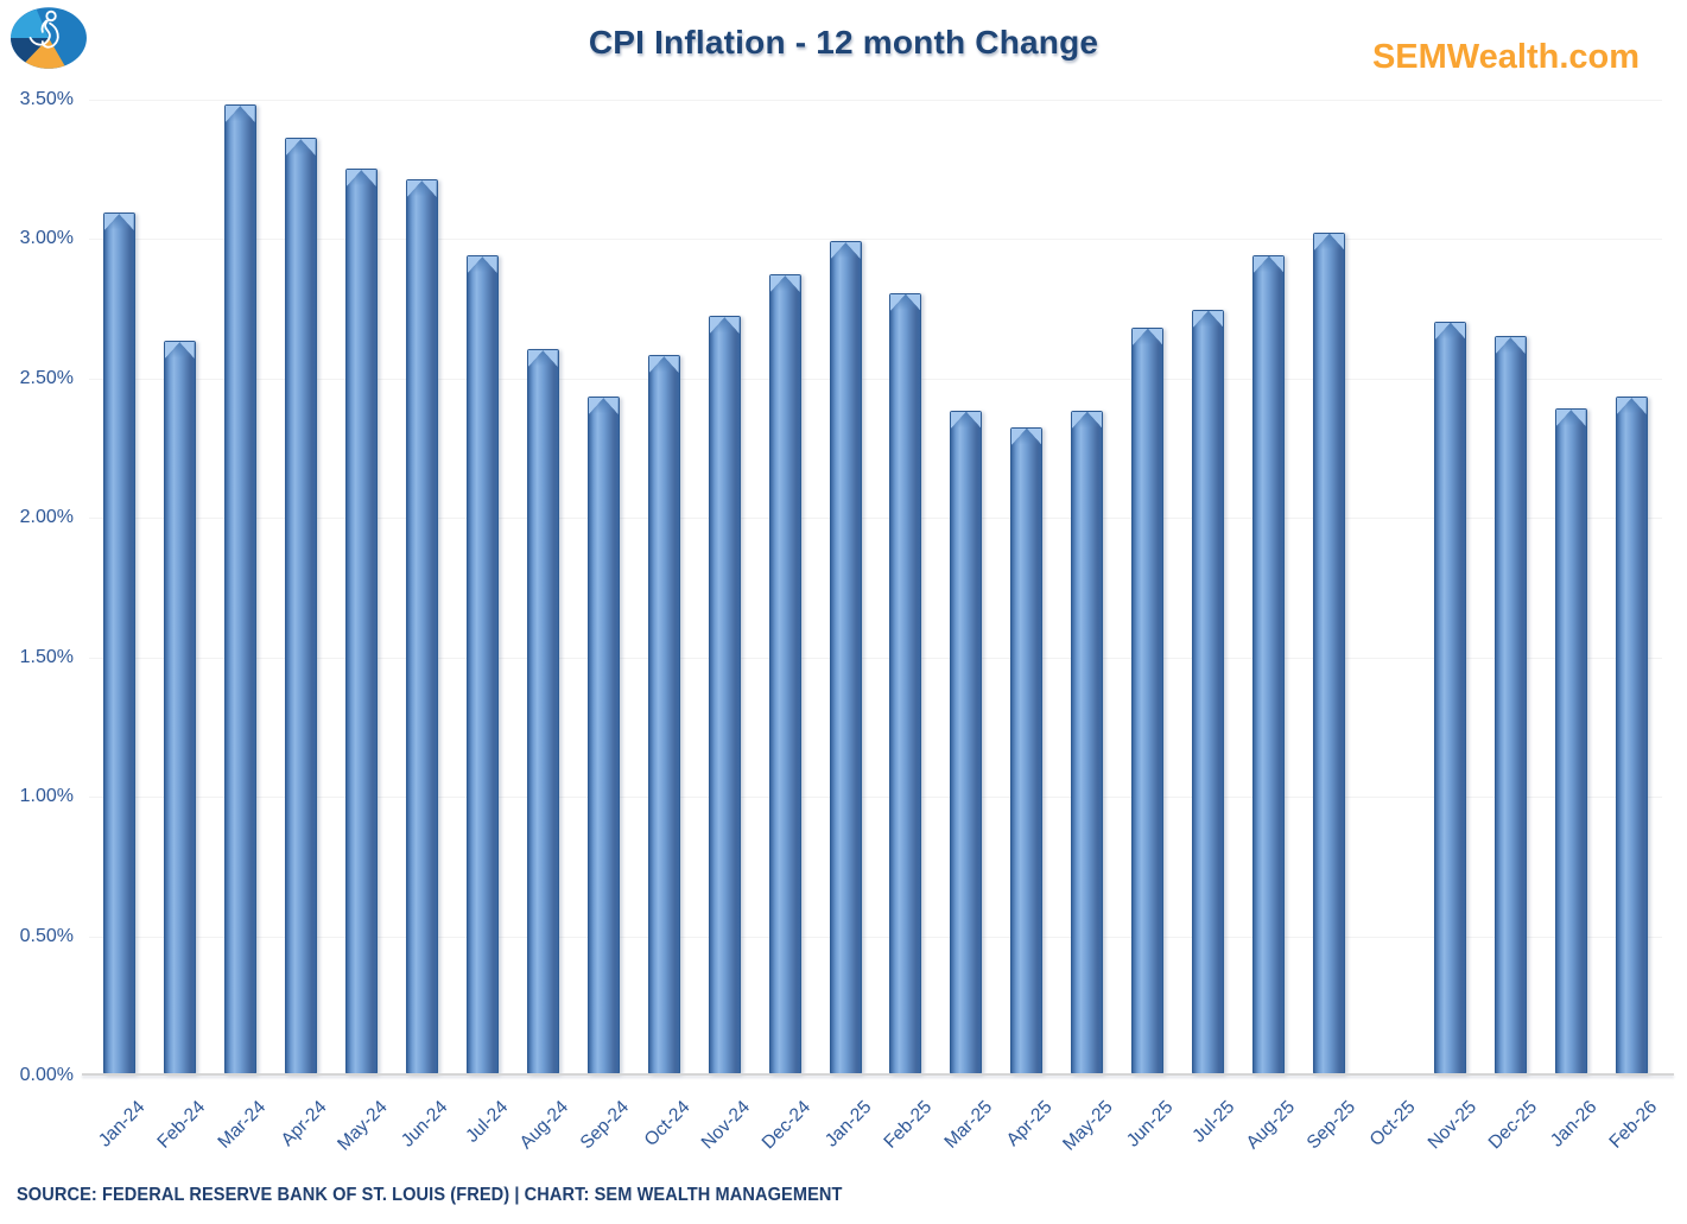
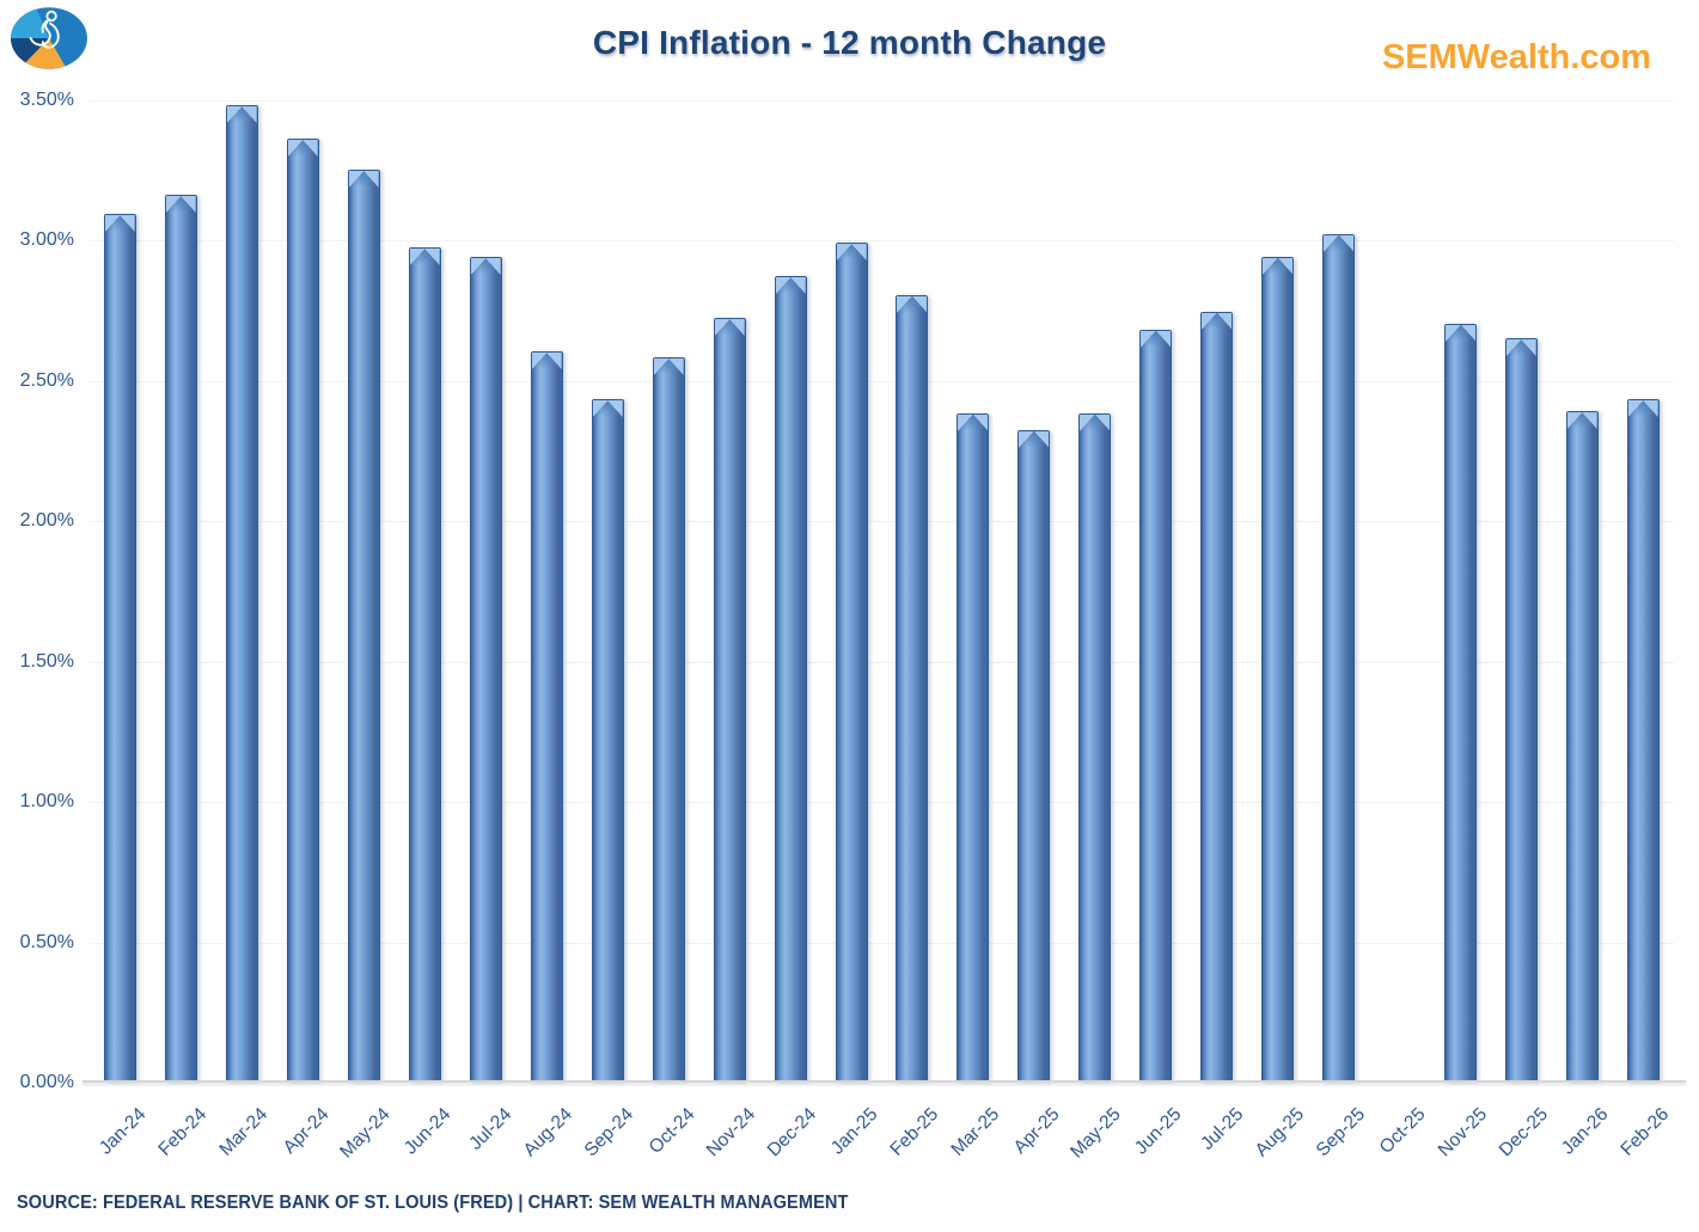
Feb-24: 2.63% -> 3.16%
Jun-24: 3.21% -> 2.97%
